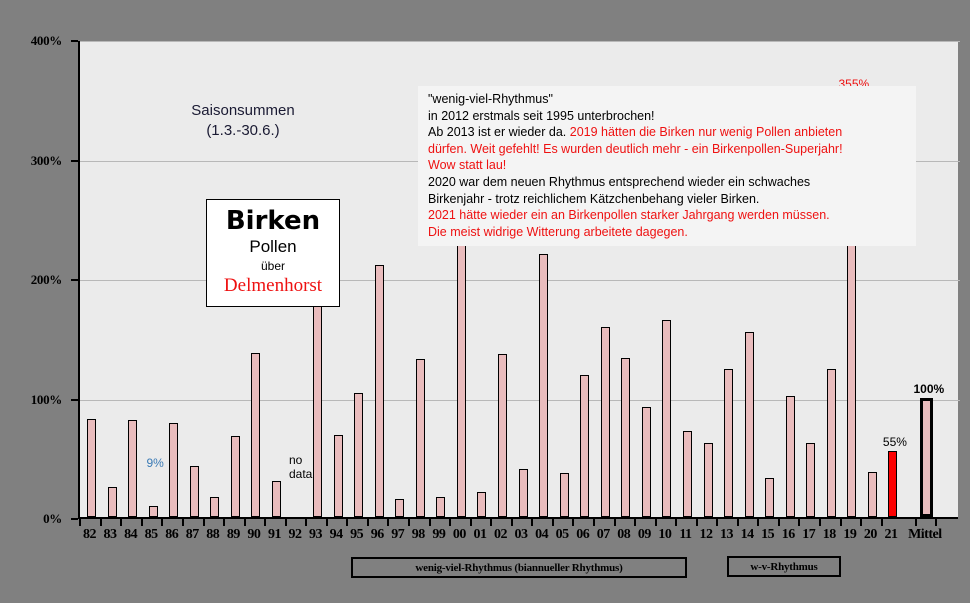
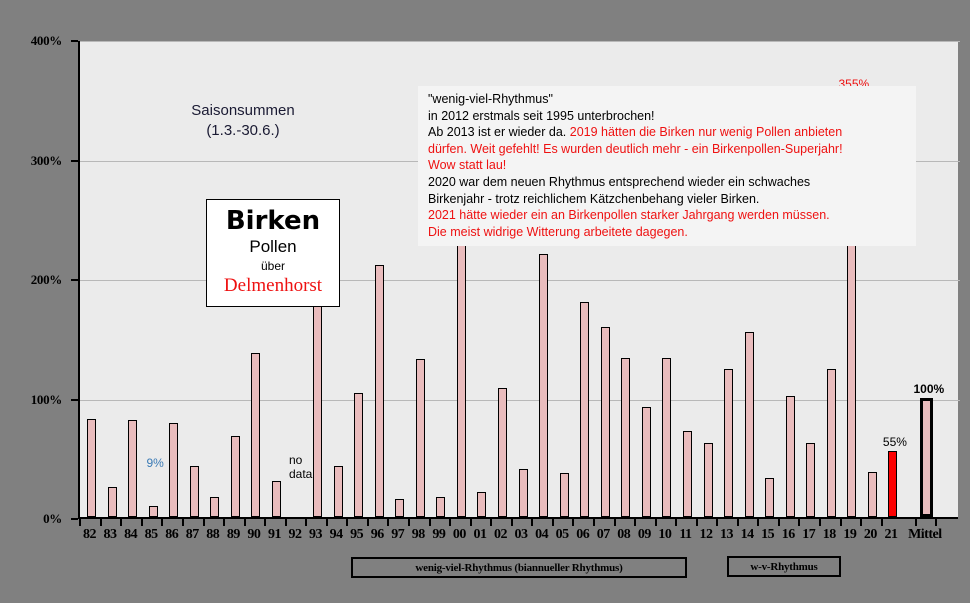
94: 69% -> 43%
02: 136% -> 108%
06: 119% -> 180%
10: 165% -> 133%
